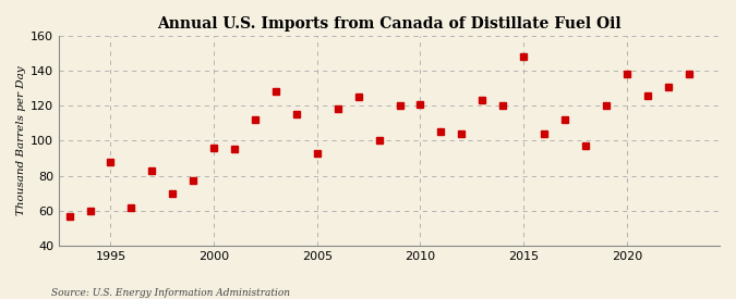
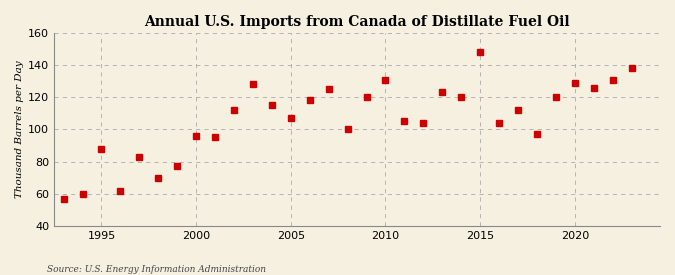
2005: 93 -> 107
2010: 121 -> 131
2020: 138 -> 129
